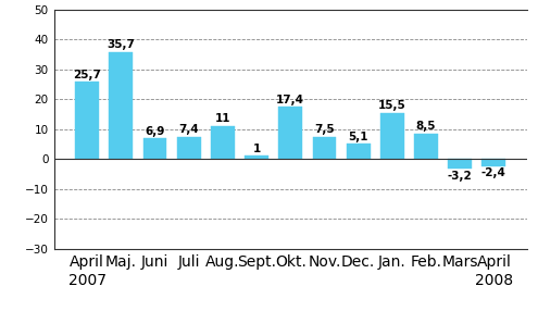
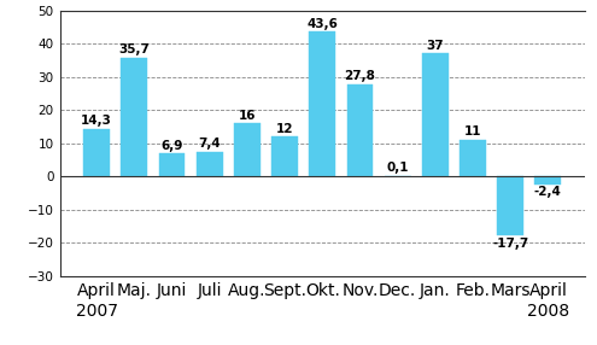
April 2007: 25,7 -> 14,3
Aug.: 11 -> 16
Sept.: 1 -> 12
Okt.: 17,4 -> 43,6
Nov.: 7,5 -> 27,8
Dec.: 5,1 -> 0,1
Jan.: 15,5 -> 37
Feb.: 8,5 -> 11
Mars: -3,2 -> -17,7
